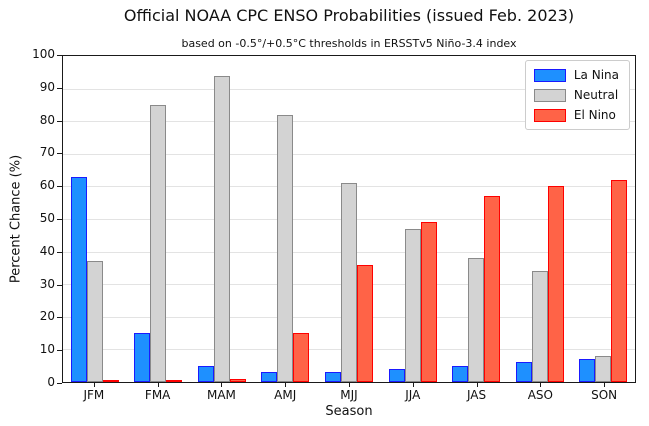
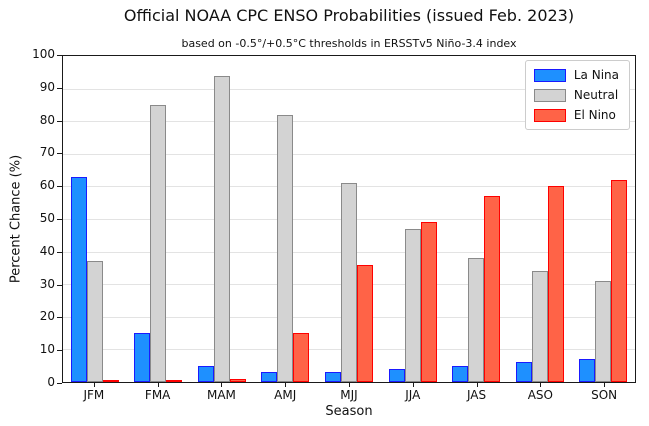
Neutral/SON: 8 -> 31
